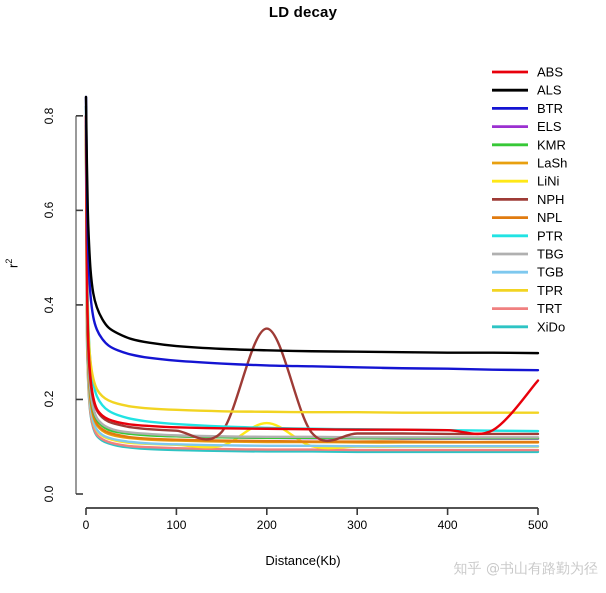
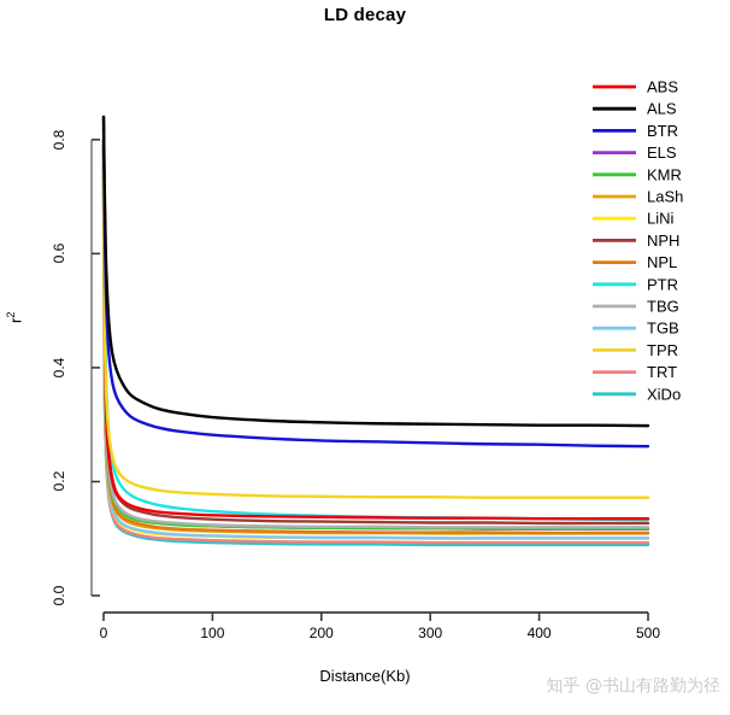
TRT/0: 0.82 -> 0.73
LiNi/200: 0.15 -> 0.10
NPH/200: 0.35 -> 0.13
ABS/500: 0.24 -> 0.14
